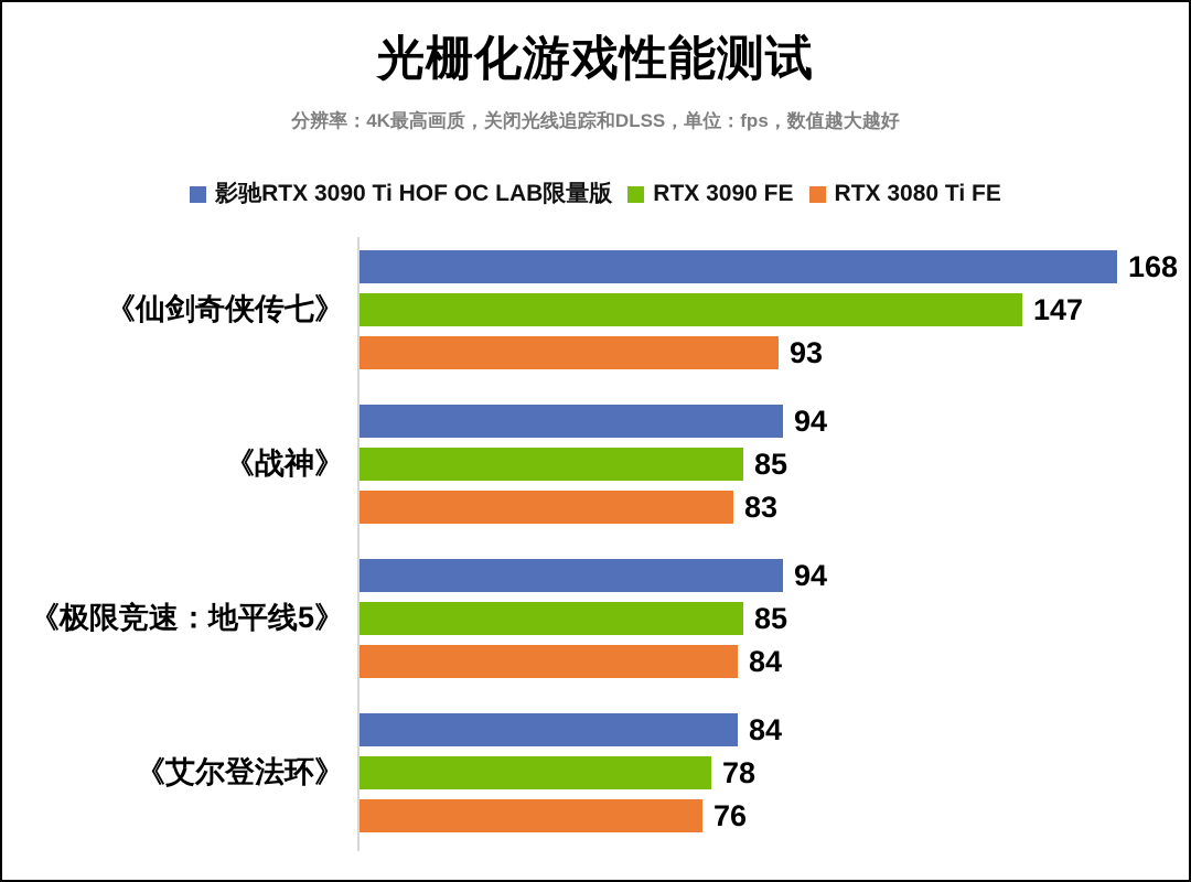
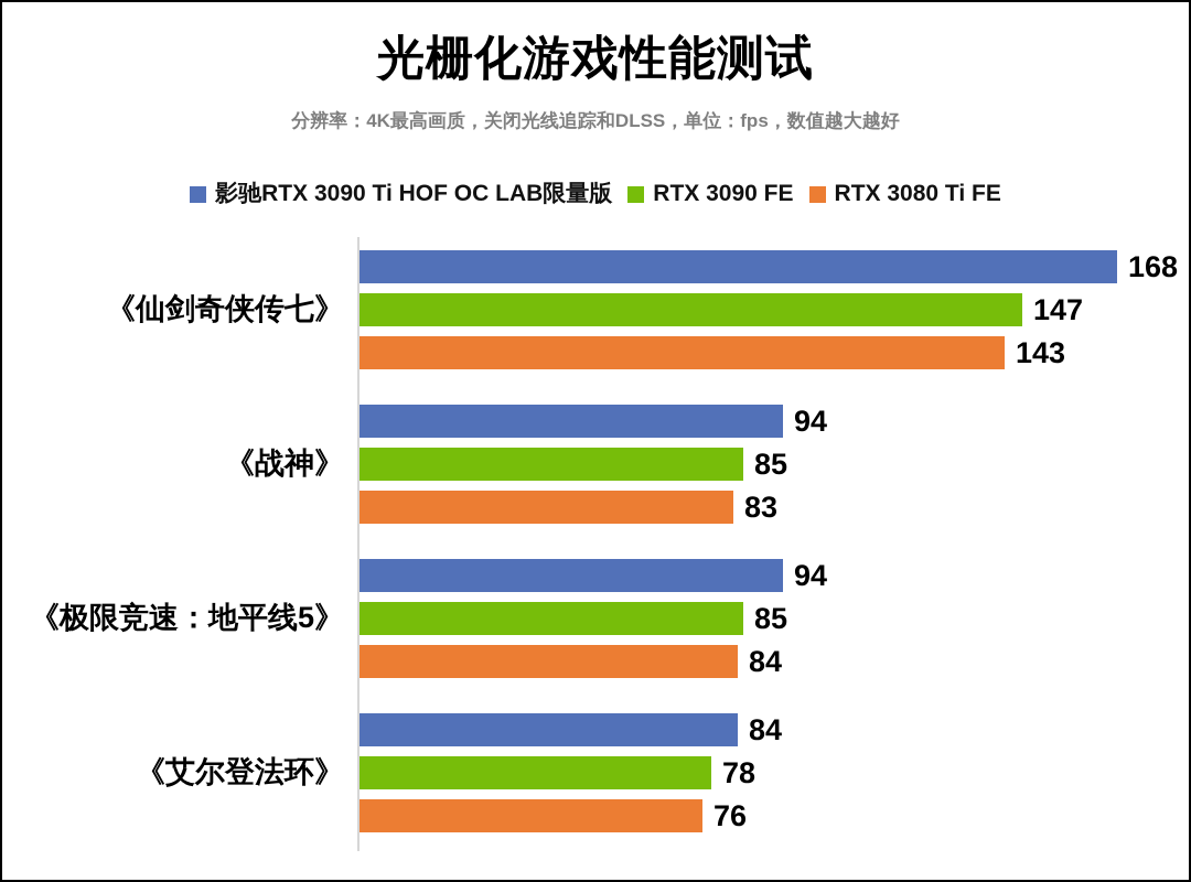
RTX 3080 Ti FE/《仙剑奇侠传七》: 93 -> 143
